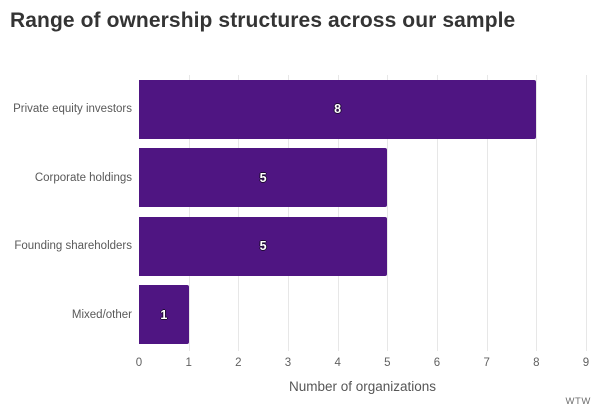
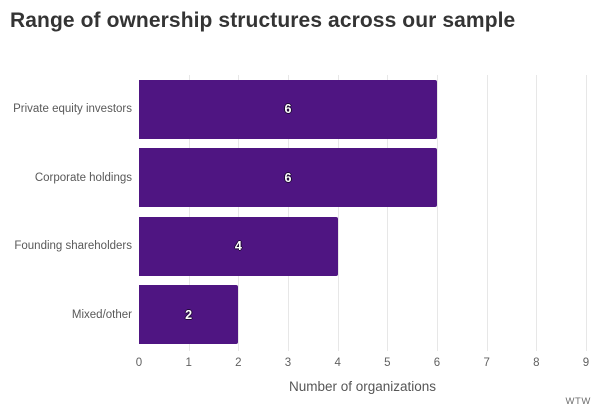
Private equity investors: 8 -> 6
Corporate holdings: 5 -> 6
Founding shareholders: 5 -> 4
Mixed/other: 1 -> 2
